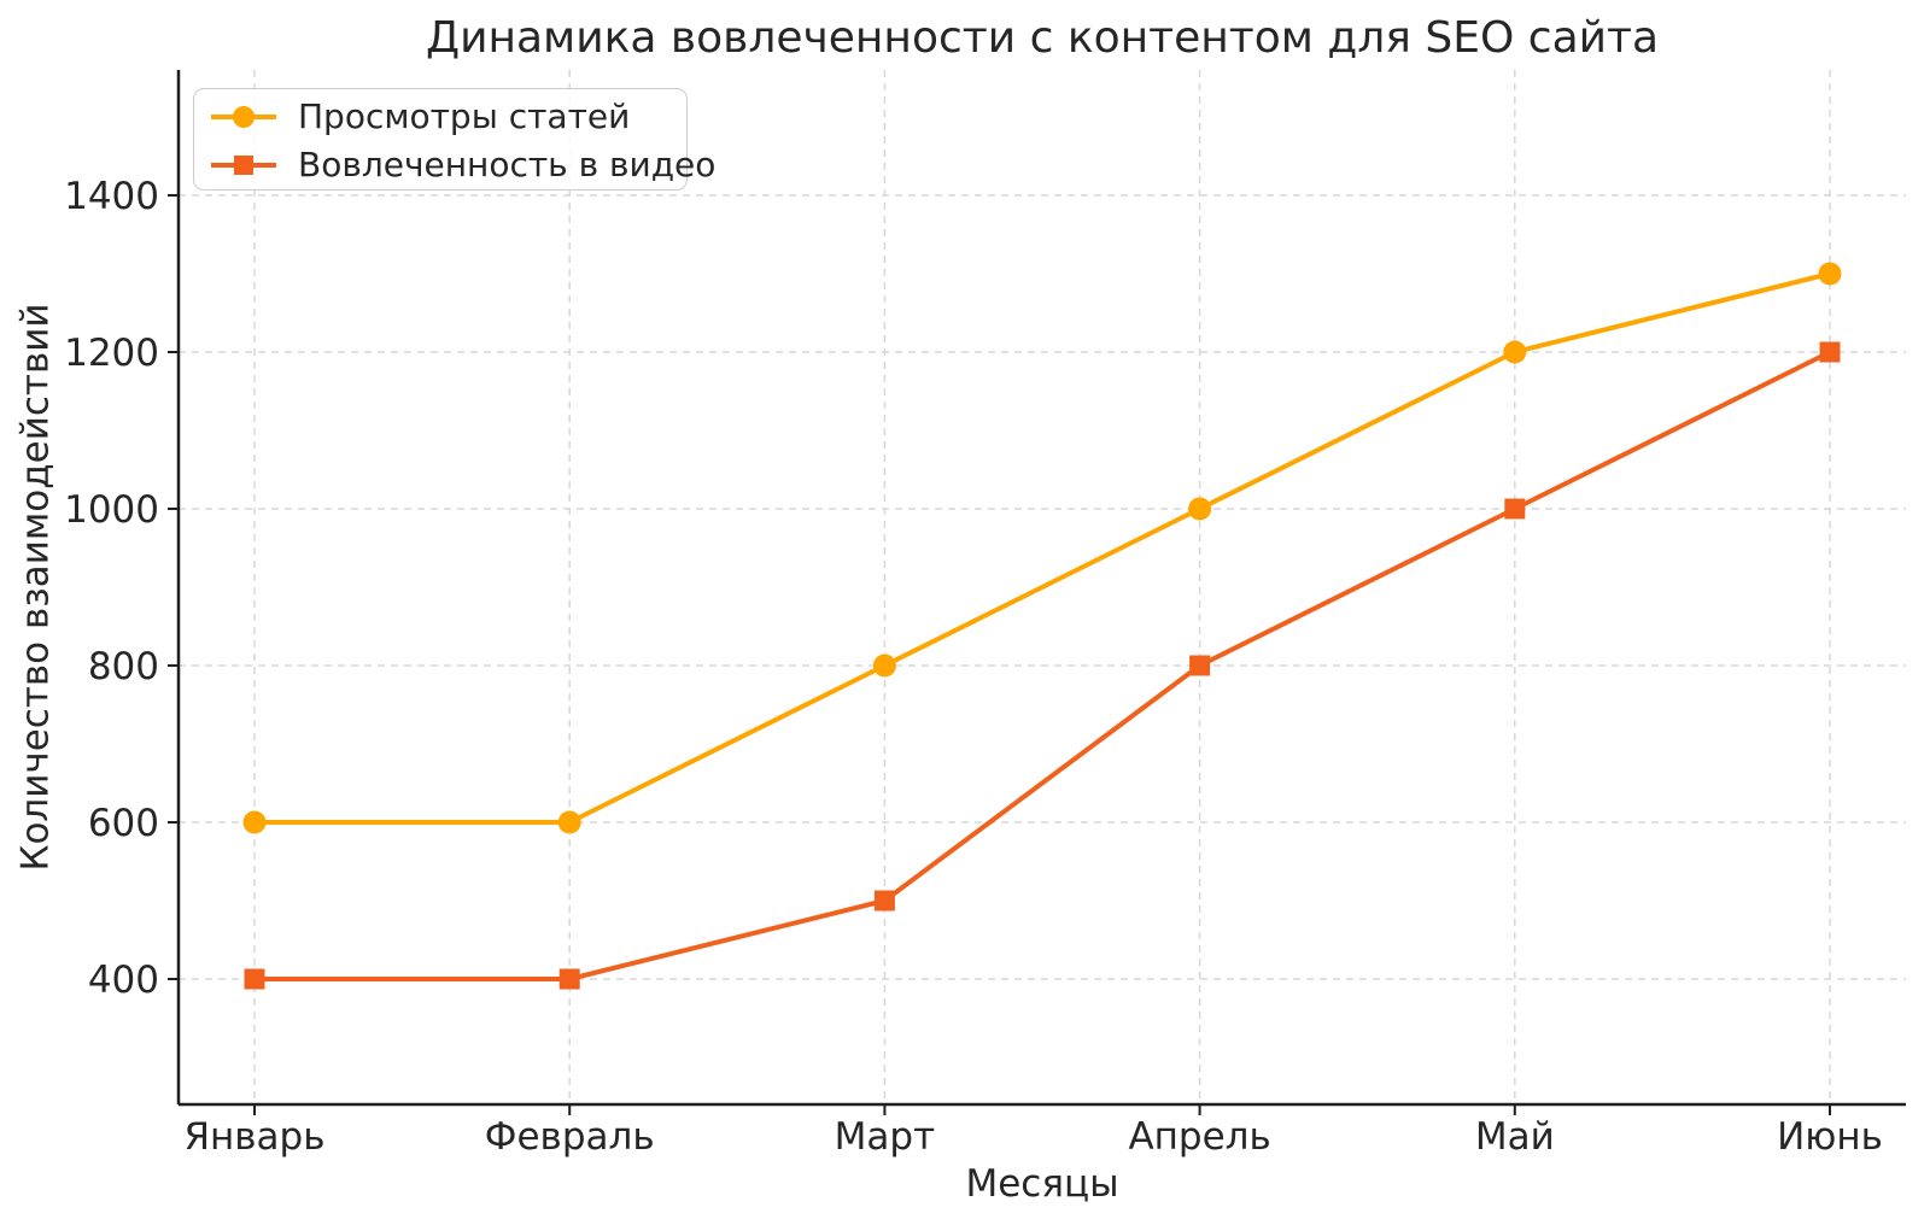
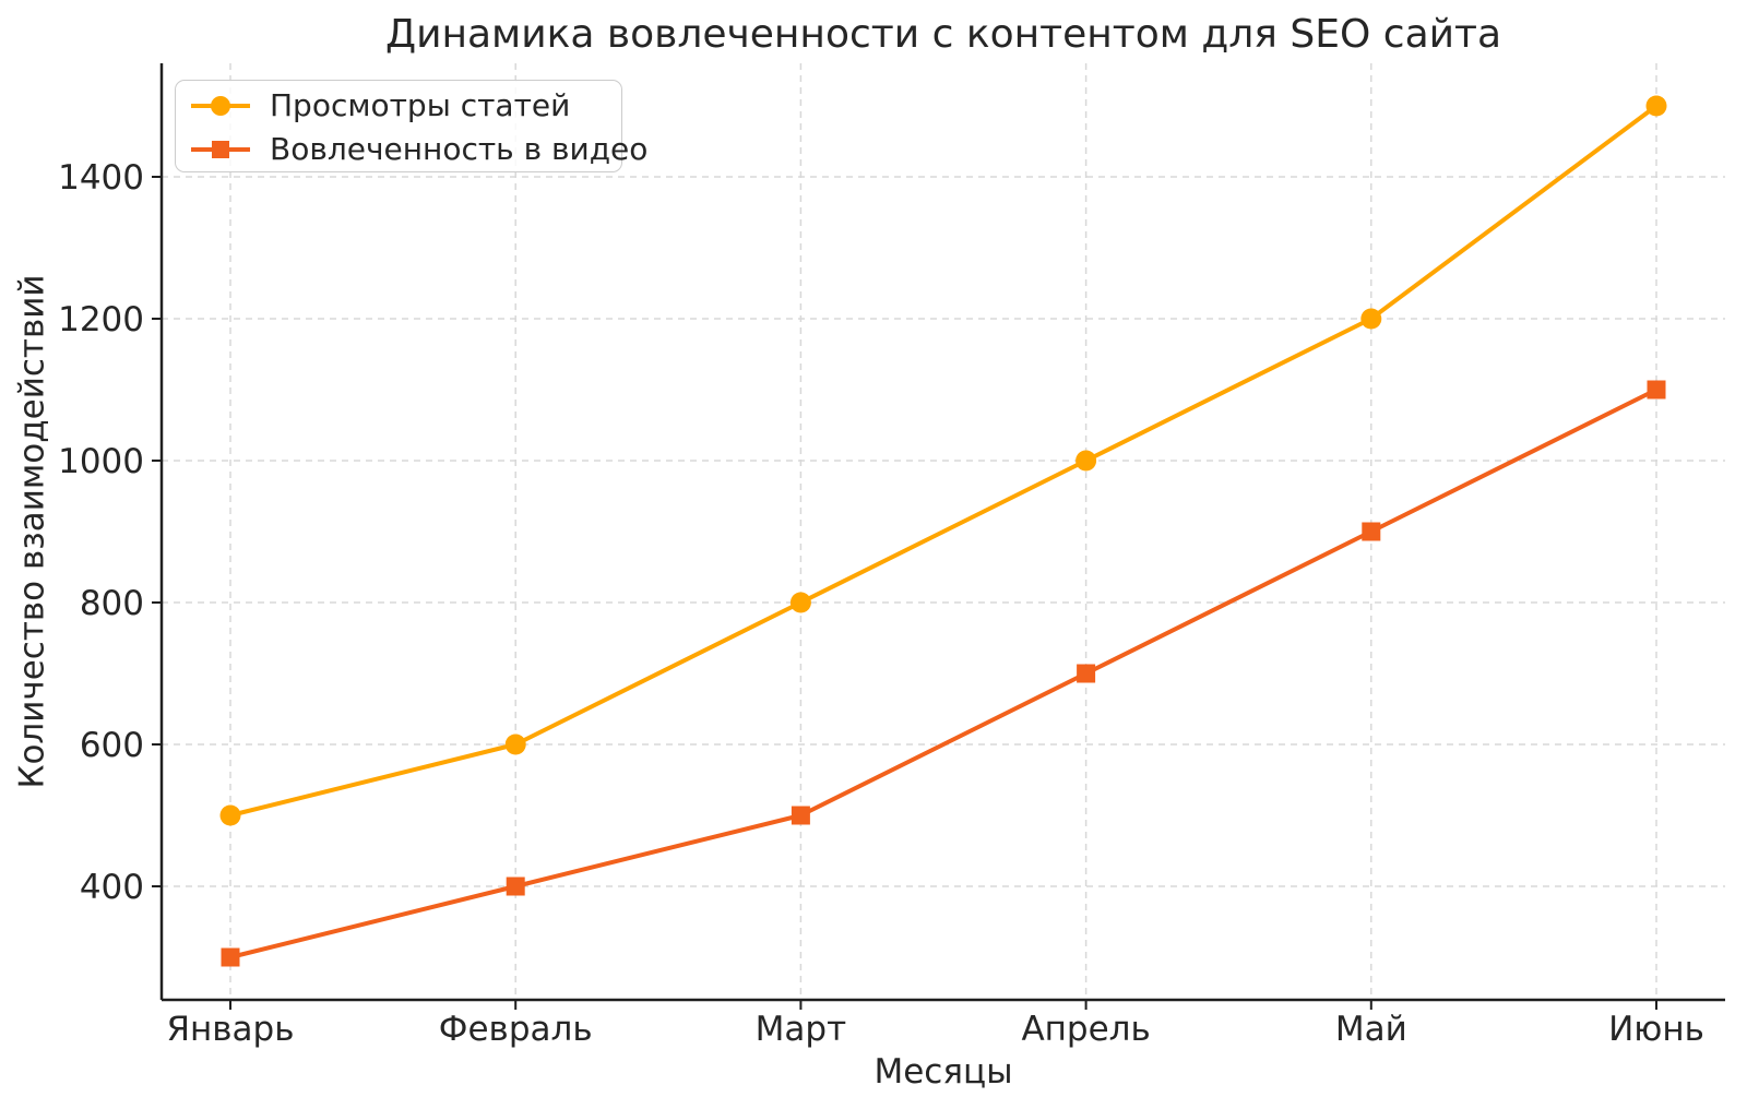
Просмотры статей/Январь: 600 -> 500
Вовлеченность в видео/Январь: 400 -> 300
Вовлеченность в видео/Апрель: 800 -> 700
Вовлеченность в видео/Май: 1000 -> 900
Просмотры статей/Июнь: 1300 -> 1500
Вовлеченность в видео/Июнь: 1200 -> 1100
